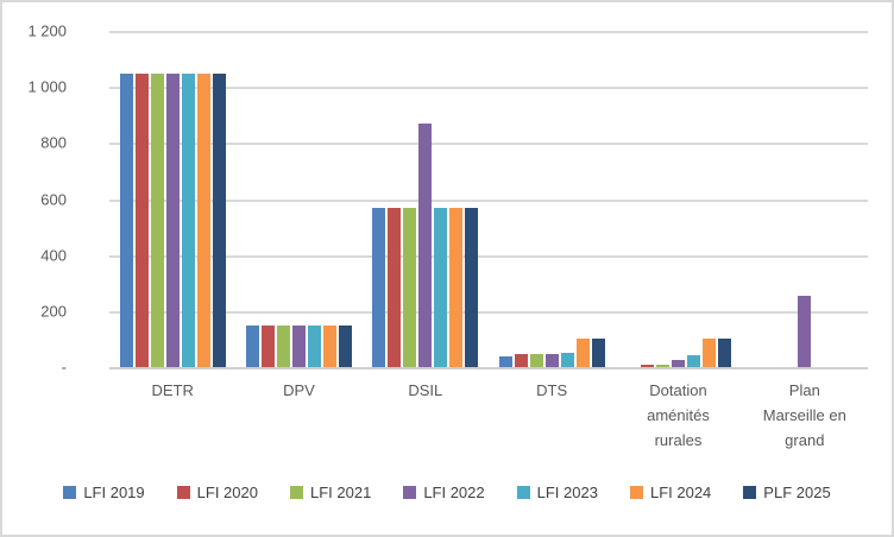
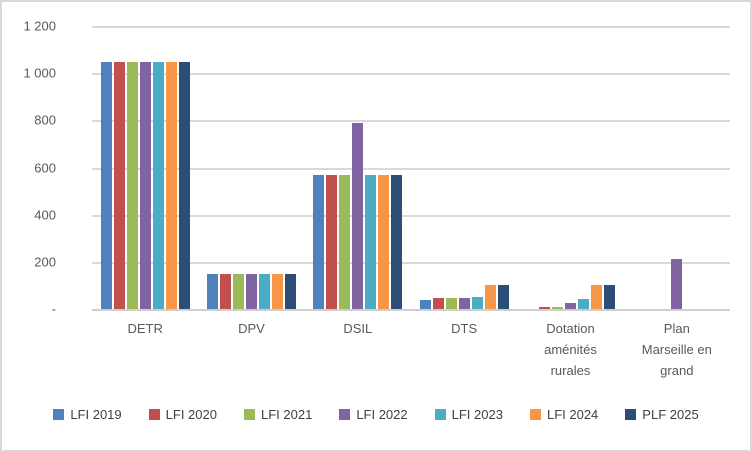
LFI 2022/DSIL: 870 -> 790
LFI 2022/Plan Marseille en grand: 250 -> 210
